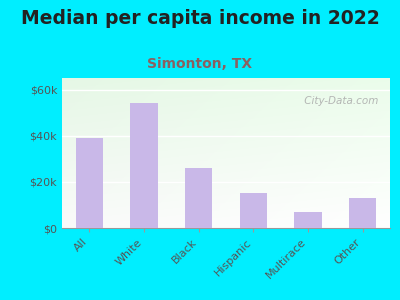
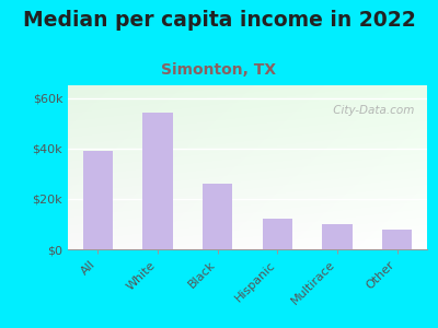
Hispanic: $15k -> $12k
Multirace: $7k -> $10k
Other: $13k -> $8k
